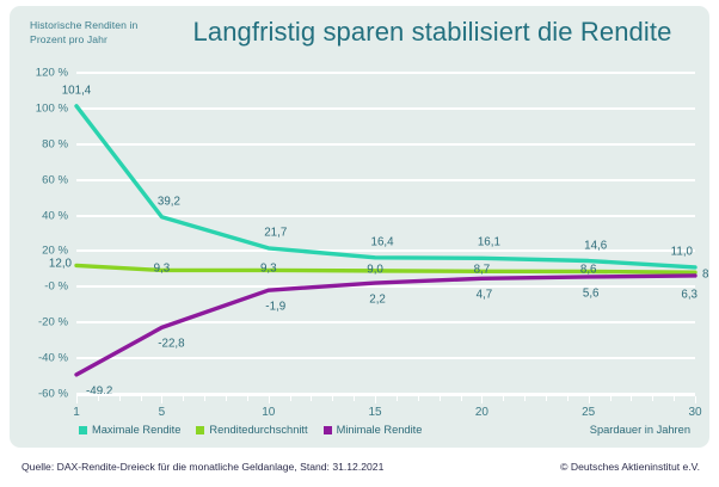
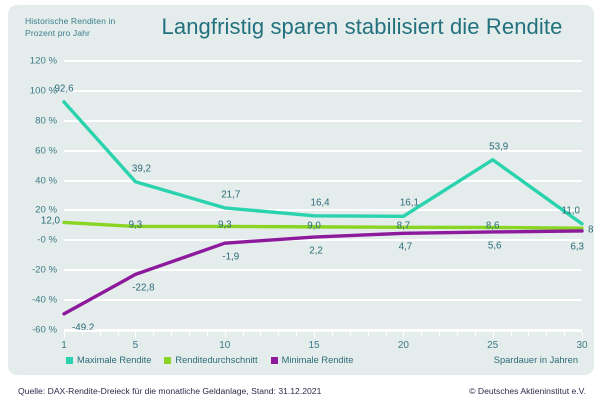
Maximale Rendite/1: 101,4 -> 92,6
Maximale Rendite/25: 14,6 -> 53,9
